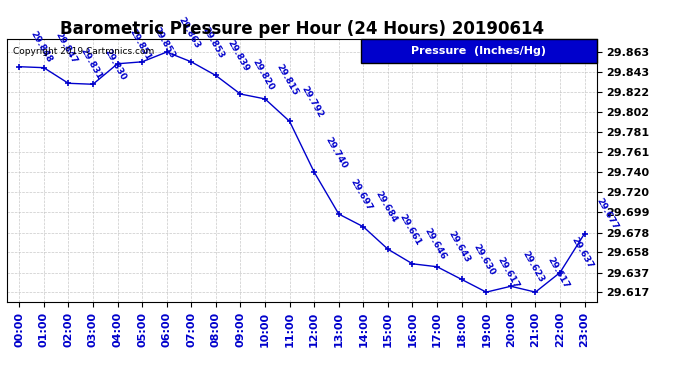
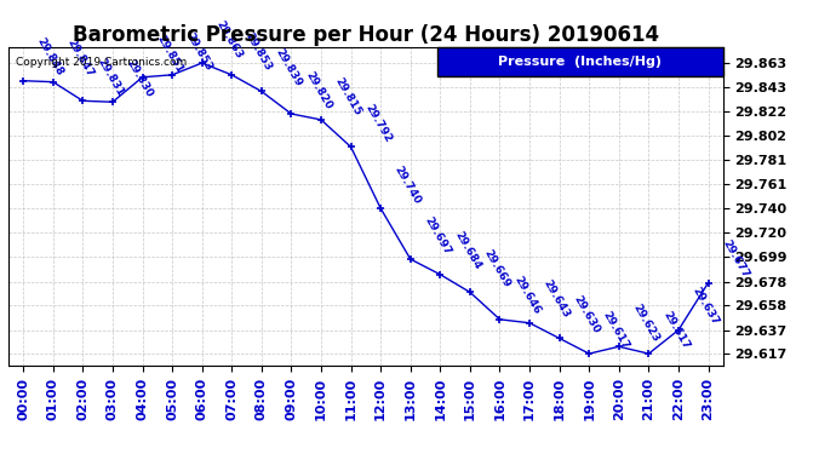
15:00: 29.661 -> 29.669
